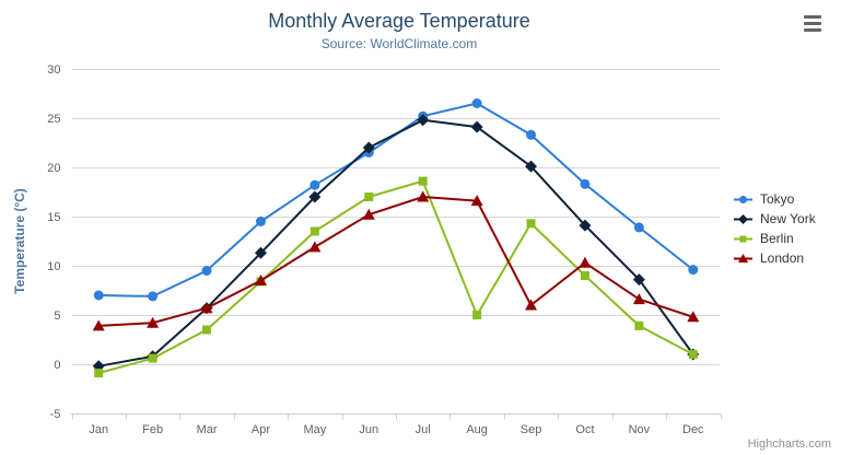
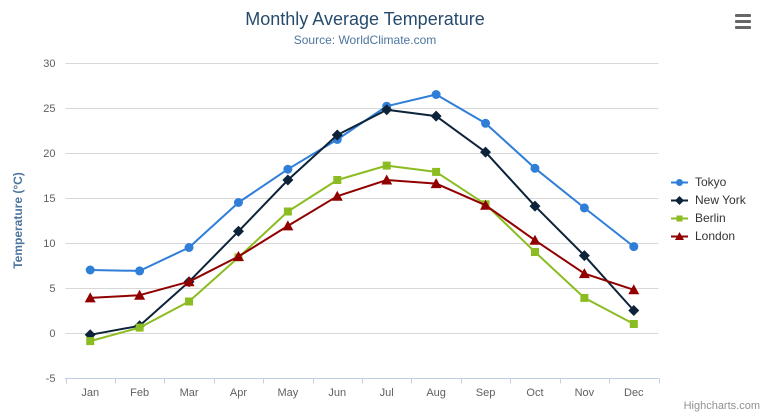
Berlin/Aug: 5 -> 18
London/Sep: 6 -> 14
New York/Dec: 1 -> 2
